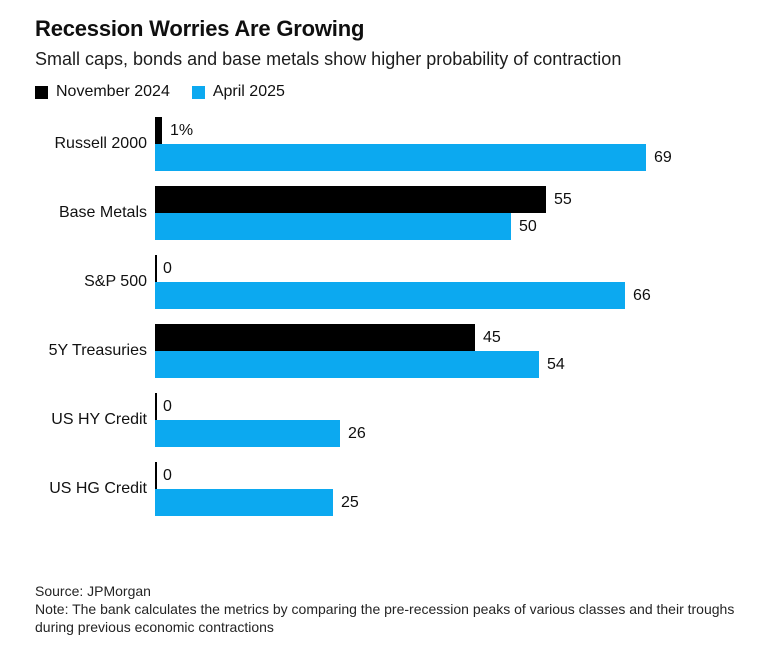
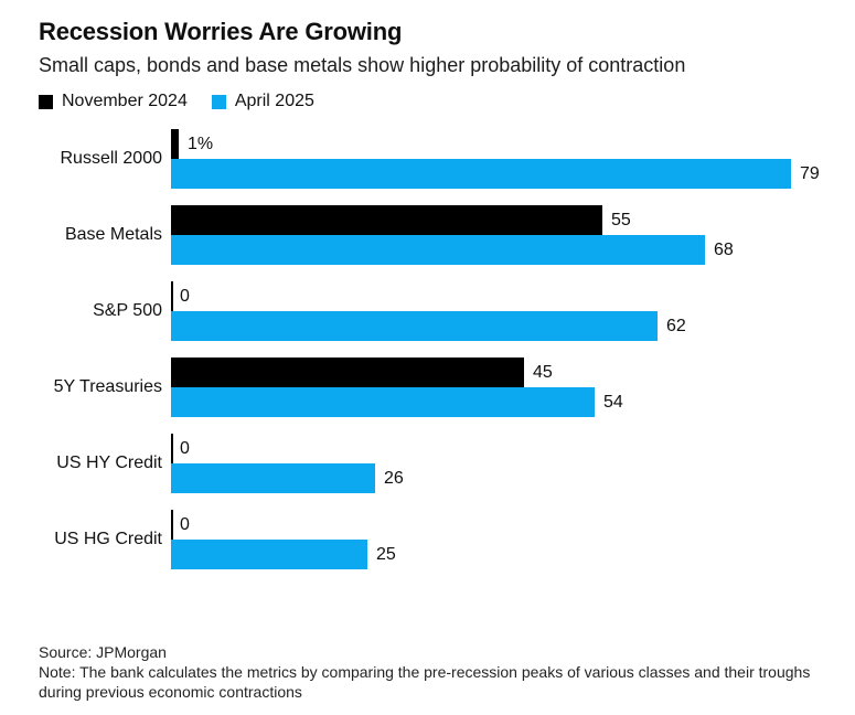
April 2025/Russell 2000: 69 -> 79
April 2025/Base Metals: 50 -> 68
April 2025/S&P 500: 66 -> 62
